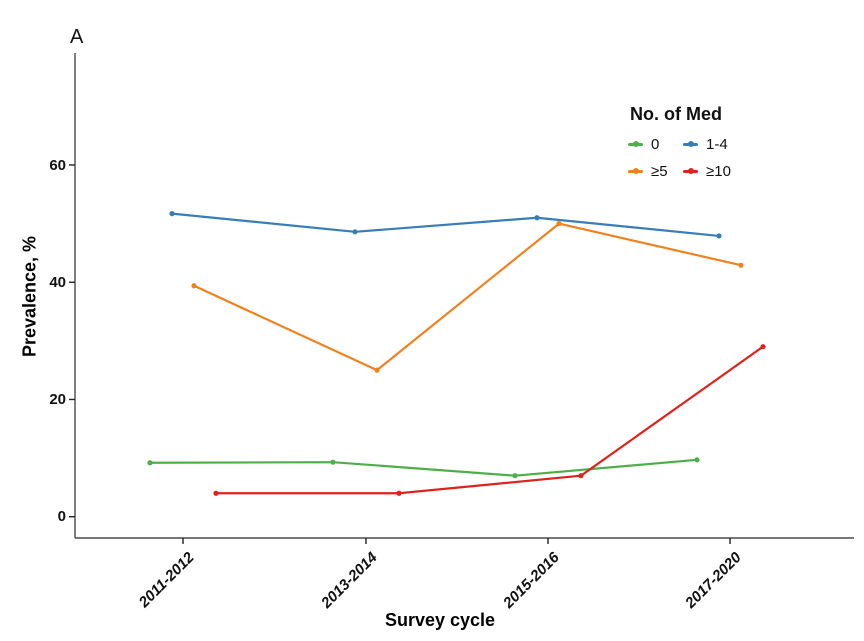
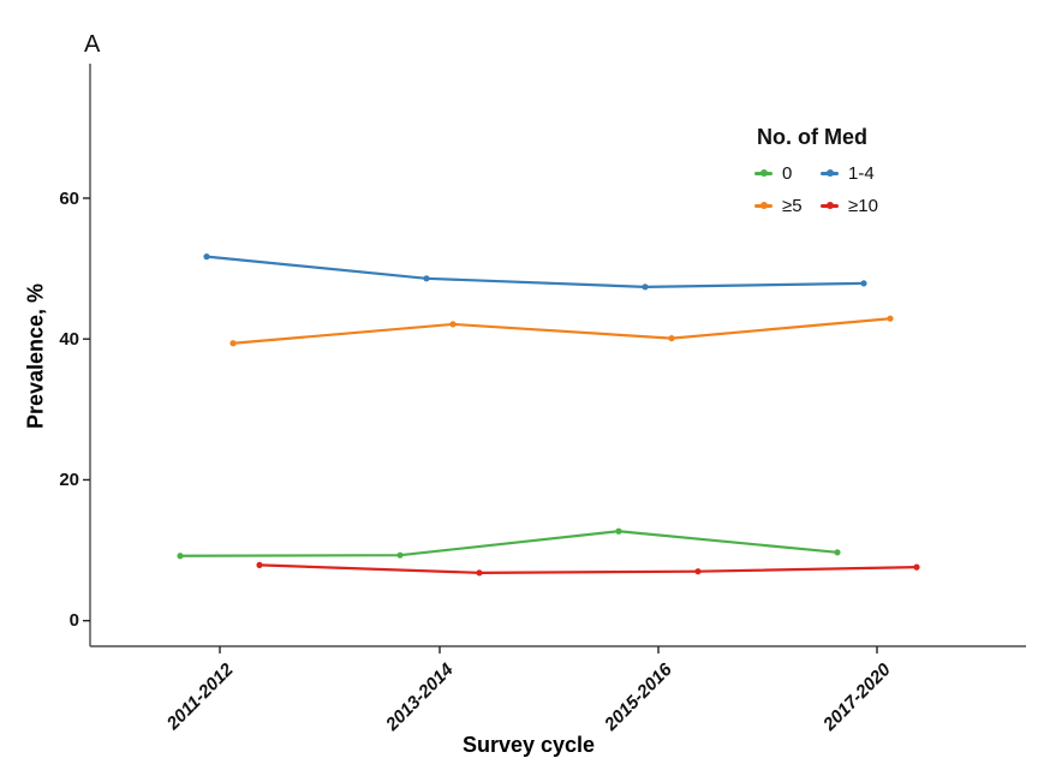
≥10/2011-2012: 4 -> 8
≥5/2013-2014: 25 -> 42
≥10/2013-2014: 4 -> 7
0/2015-2016: 7 -> 13
1-4/2015-2016: 51 -> 47
≥5/2015-2016: 50 -> 40
≥10/2017-2020: 29 -> 8
